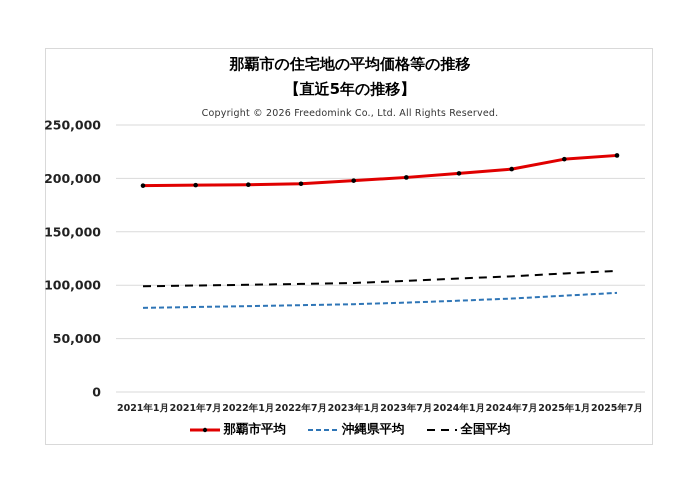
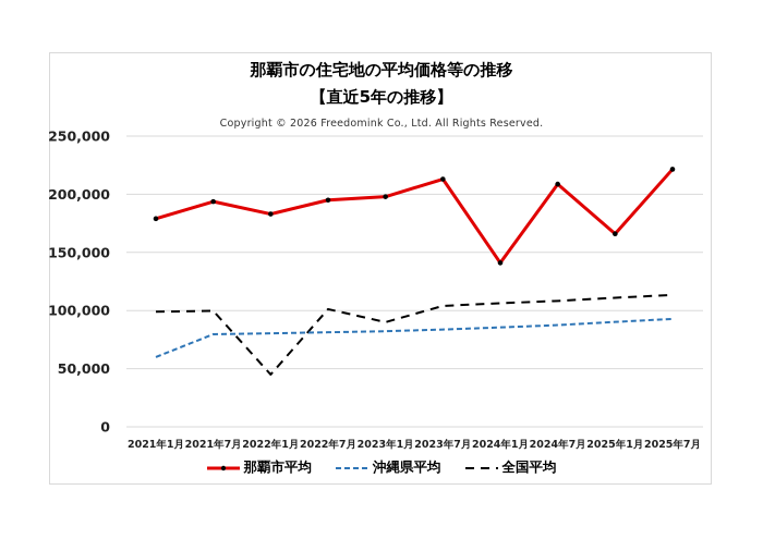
那覇市平均/2021年1月: 193000 -> 179000
沖縄県平均/2021年1月: 79000 -> 60000
那覇市平均/2022年1月: 194000 -> 183000
全国平均/2022年1月: 100000 -> 45000
全国平均/2023年1月: 102000 -> 90000
那覇市平均/2023年7月: 201000 -> 213000
那覇市平均/2024年1月: 205000 -> 141000
那覇市平均/2025年1月: 218000 -> 166000
